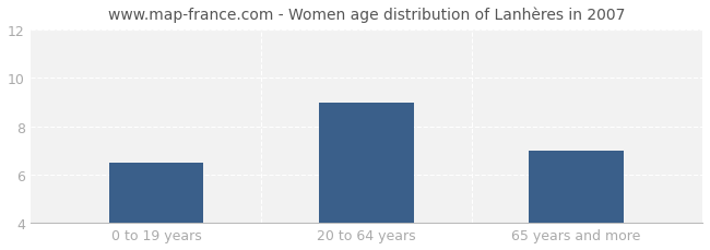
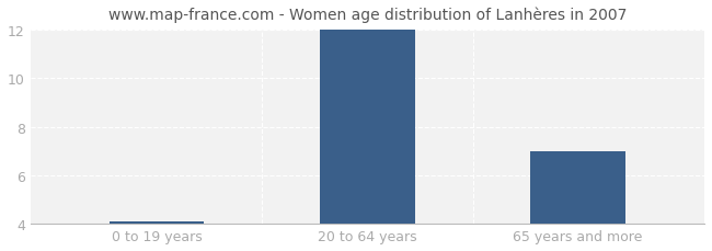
0 to 19 years: 6.5 -> 4.1
20 to 64 years: 9.0 -> 12.0
